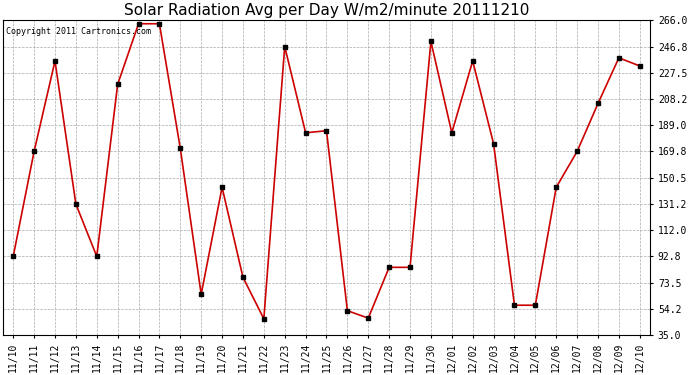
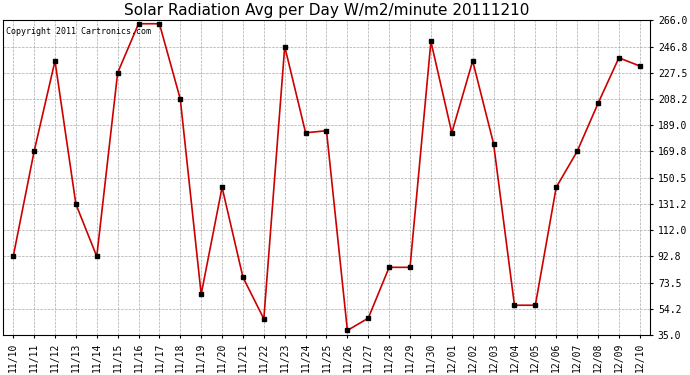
11/15: 219 -> 228
11/18: 172 -> 208
11/26: 53 -> 38
